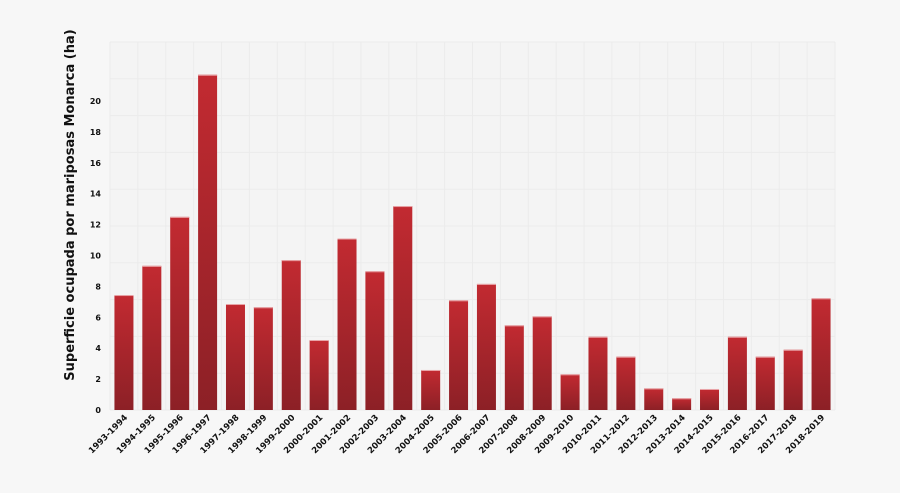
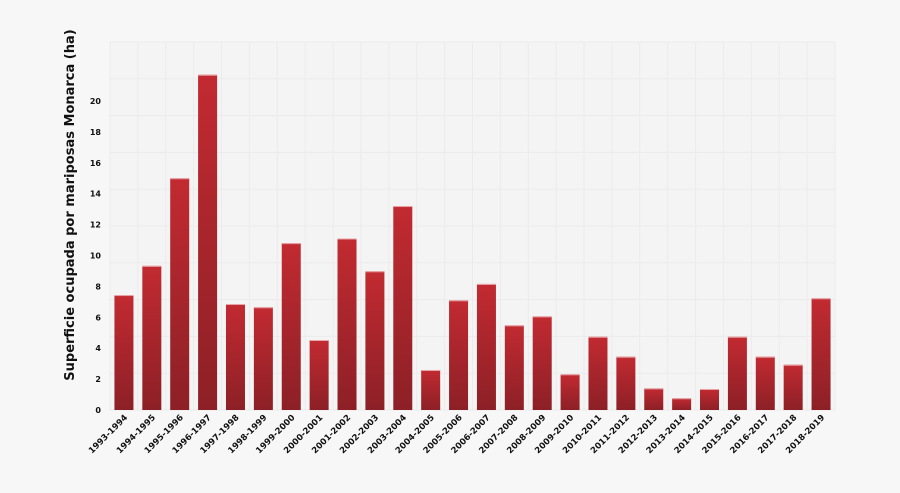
1995-1996: 12.5 -> 15.0
1999-2000: 9.7 -> 10.8
2017-2018: 3.9 -> 2.9
